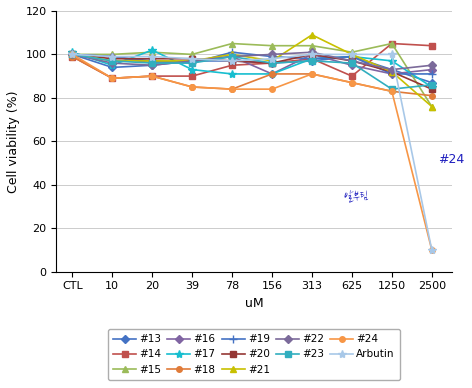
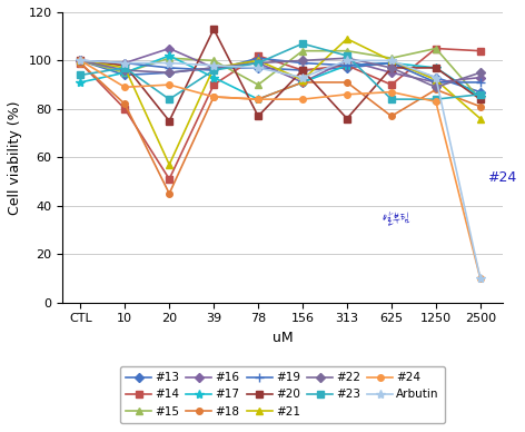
#17/CTL: 101 -> 91
#23/CTL: 100 -> 94
#14/10: 89 -> 80
#15/10: 100 -> 95
#18/10: 89 -> 82
#14/20: 90 -> 51
#16/20: 96 -> 105
#18/20: 90 -> 45
#20/20: 98 -> 75
#21/20: 97 -> 57
#23/20: 96 -> 84
#20/39: 98 -> 113
#14/78: 95 -> 102
#15/78: 105 -> 90
#17/78: 91 -> 84
#20/78: 97 -> 77
#21/156: 97 -> 92
#23/156: 96 -> 107
Arbutin/156: 98 -> 93
#20/313: 100 -> 76
#23/313: 97 -> 102
#24/313: 91 -> 86
#18/625: 87 -> 77
#23/625: 96 -> 84
#18/1250: 83 -> 88
#20/1250: 92 -> 97
#22/1250: 93 -> 89
Arbutin/1250: 100 -> 93
#15/2500: 76 -> 84
